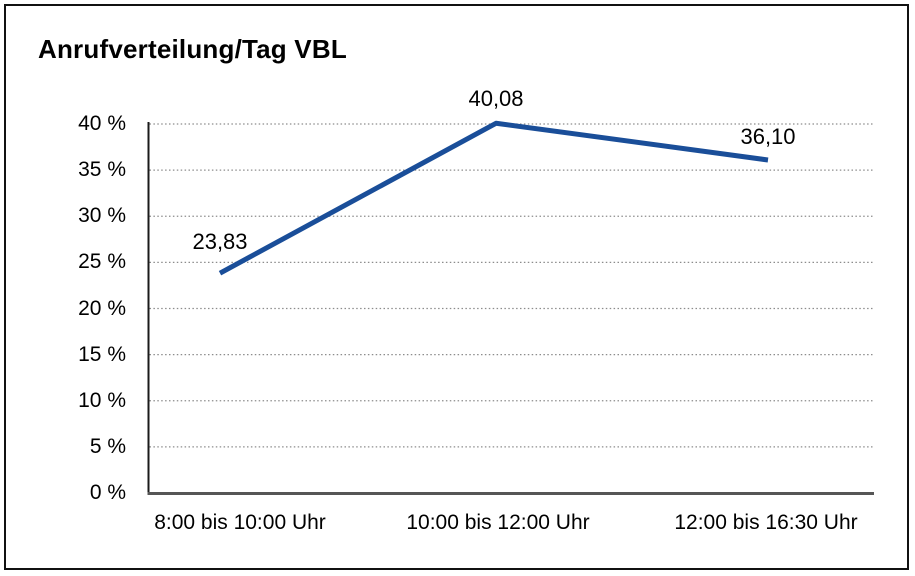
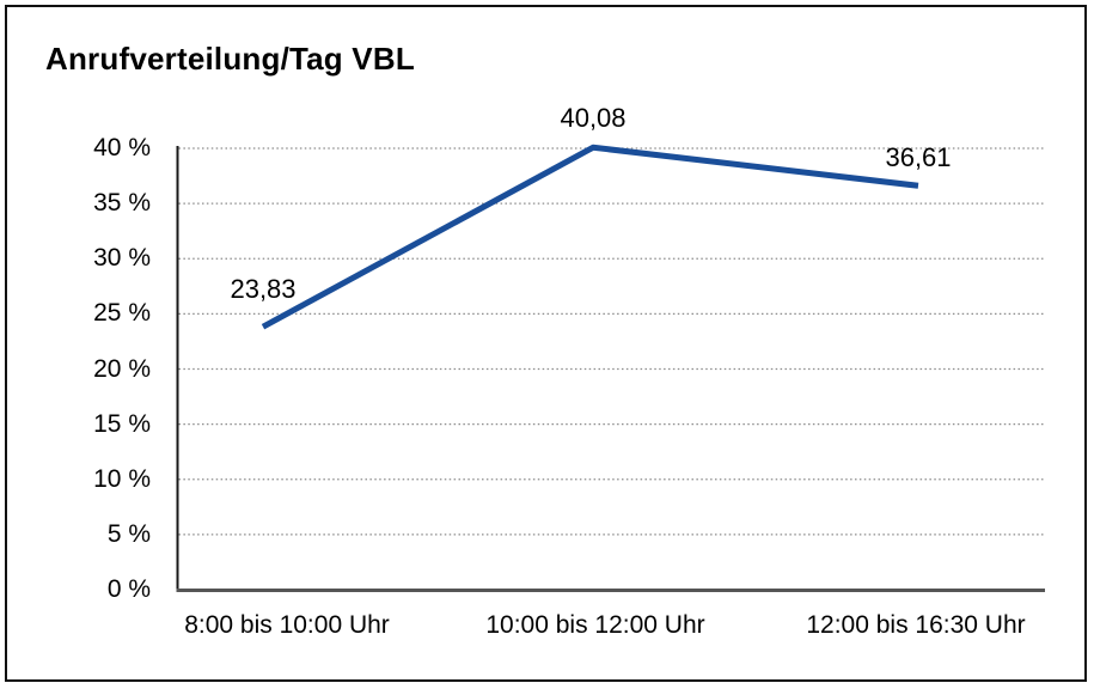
12:00 bis 16:30 Uhr: 36,10 -> 36,61
